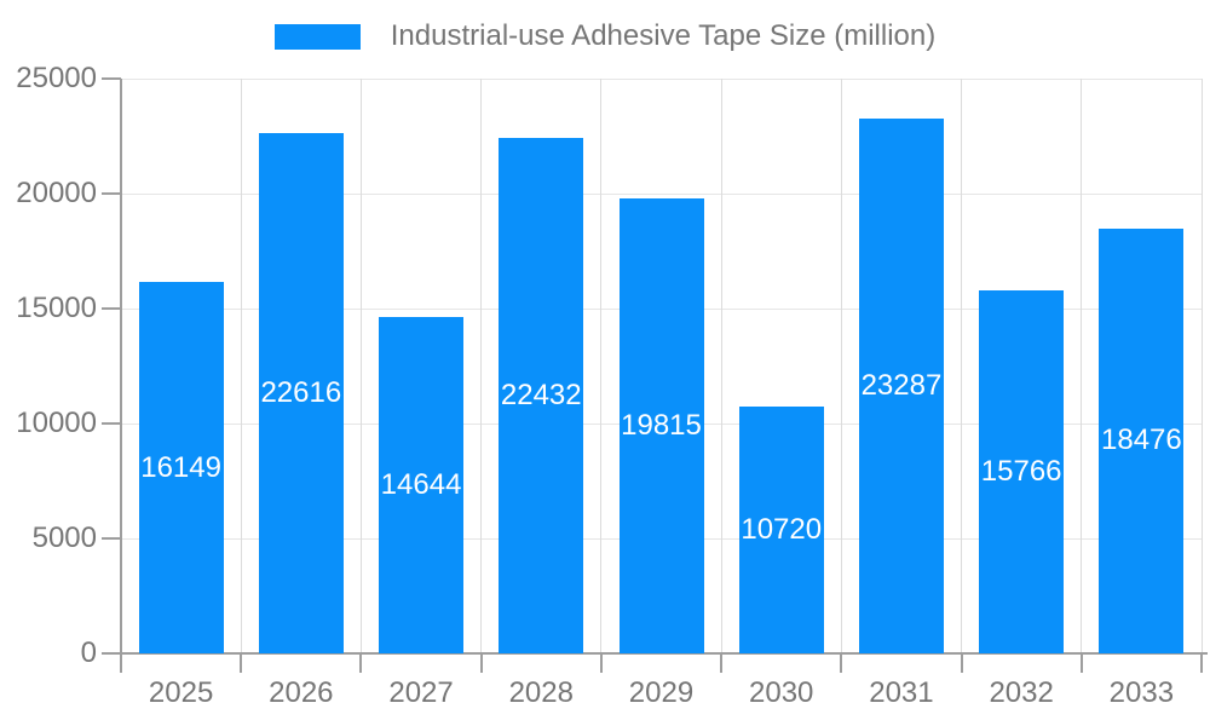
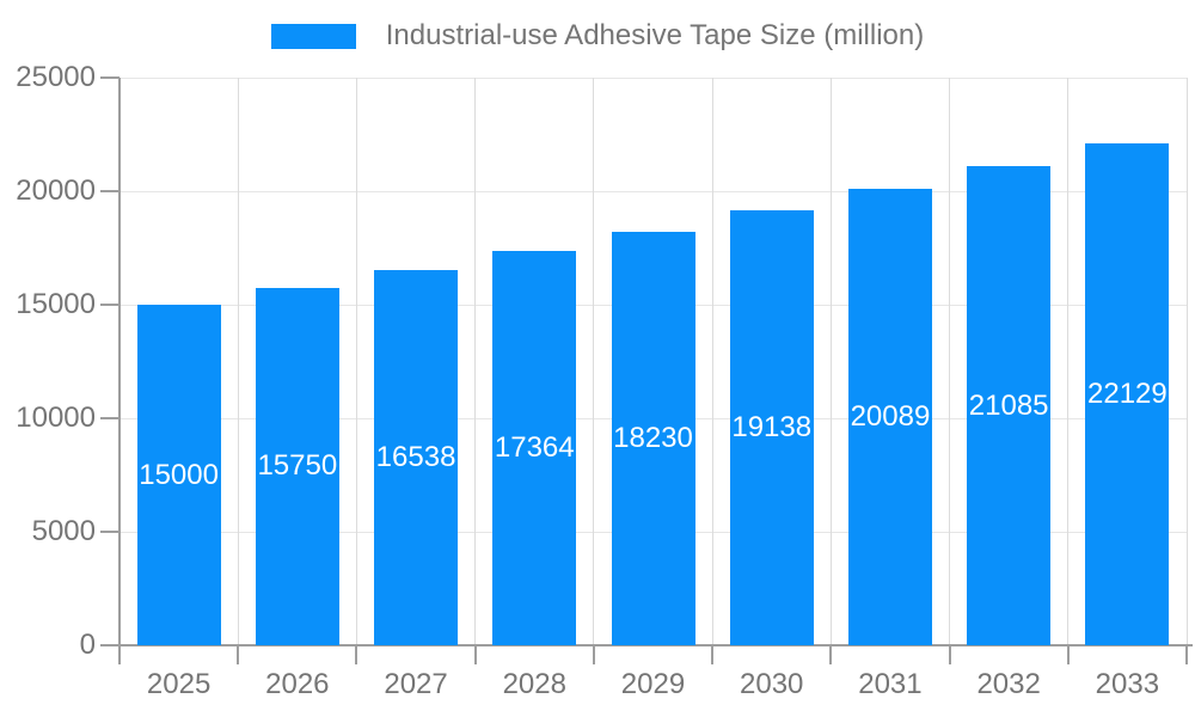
2025: 16149 -> 15000
2026: 22616 -> 15750
2027: 14644 -> 16538
2028: 22432 -> 17364
2029: 19815 -> 18230
2030: 10720 -> 19138
2031: 23287 -> 20089
2032: 15766 -> 21085
2033: 18476 -> 22129
